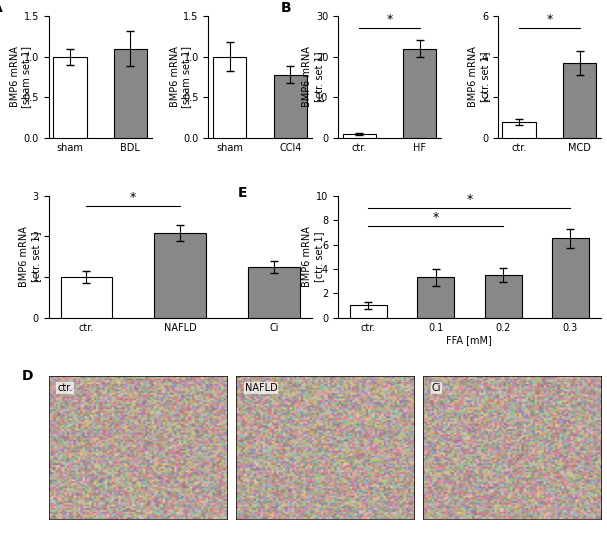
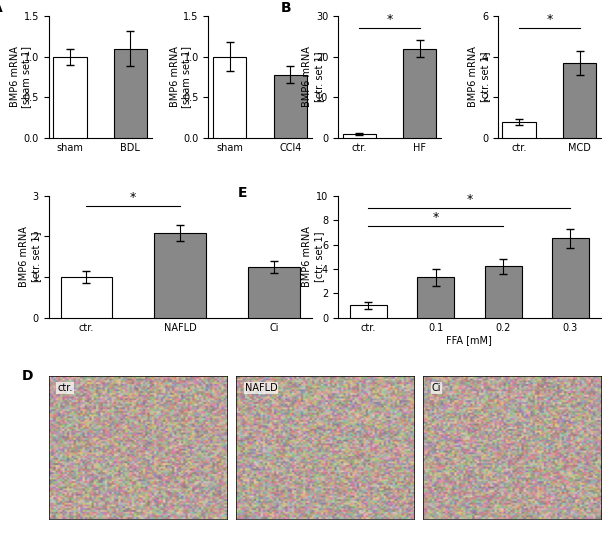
0.2: 3.5 -> 4.2
